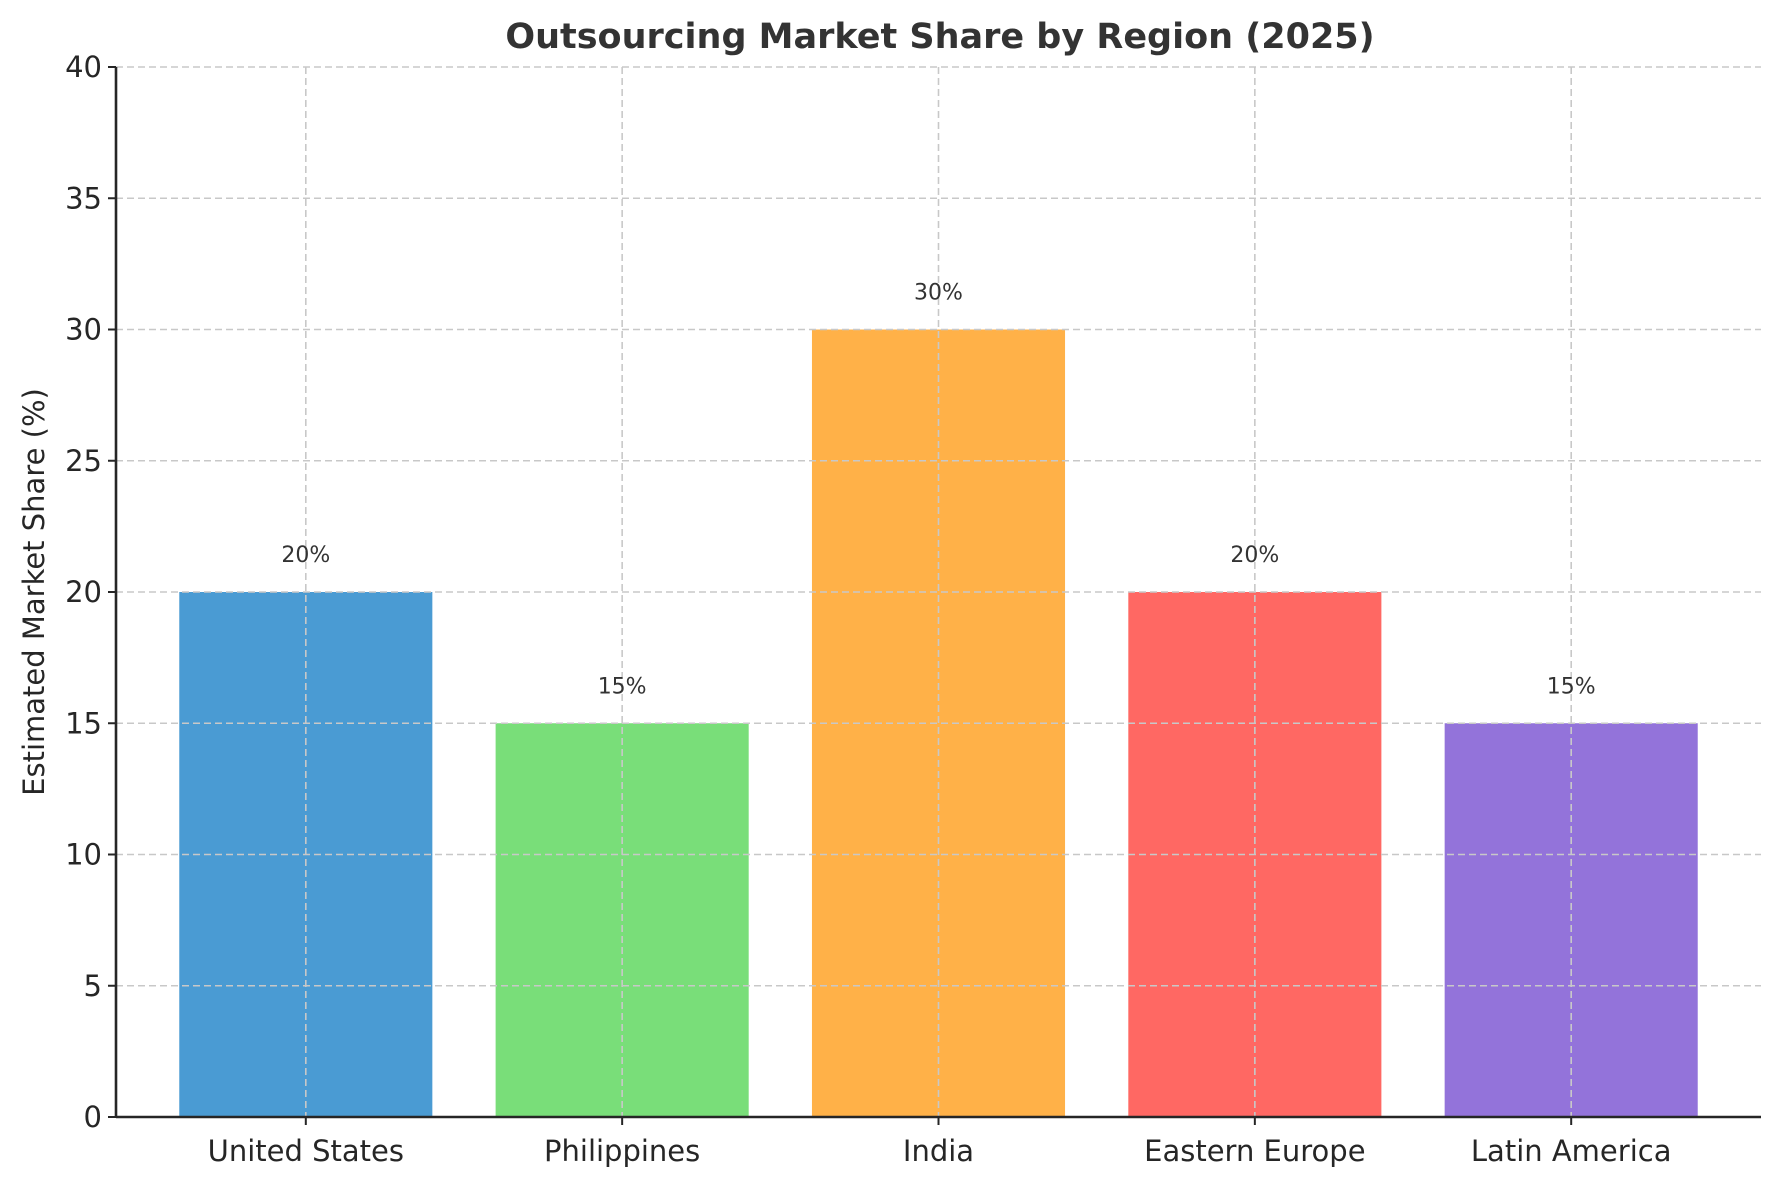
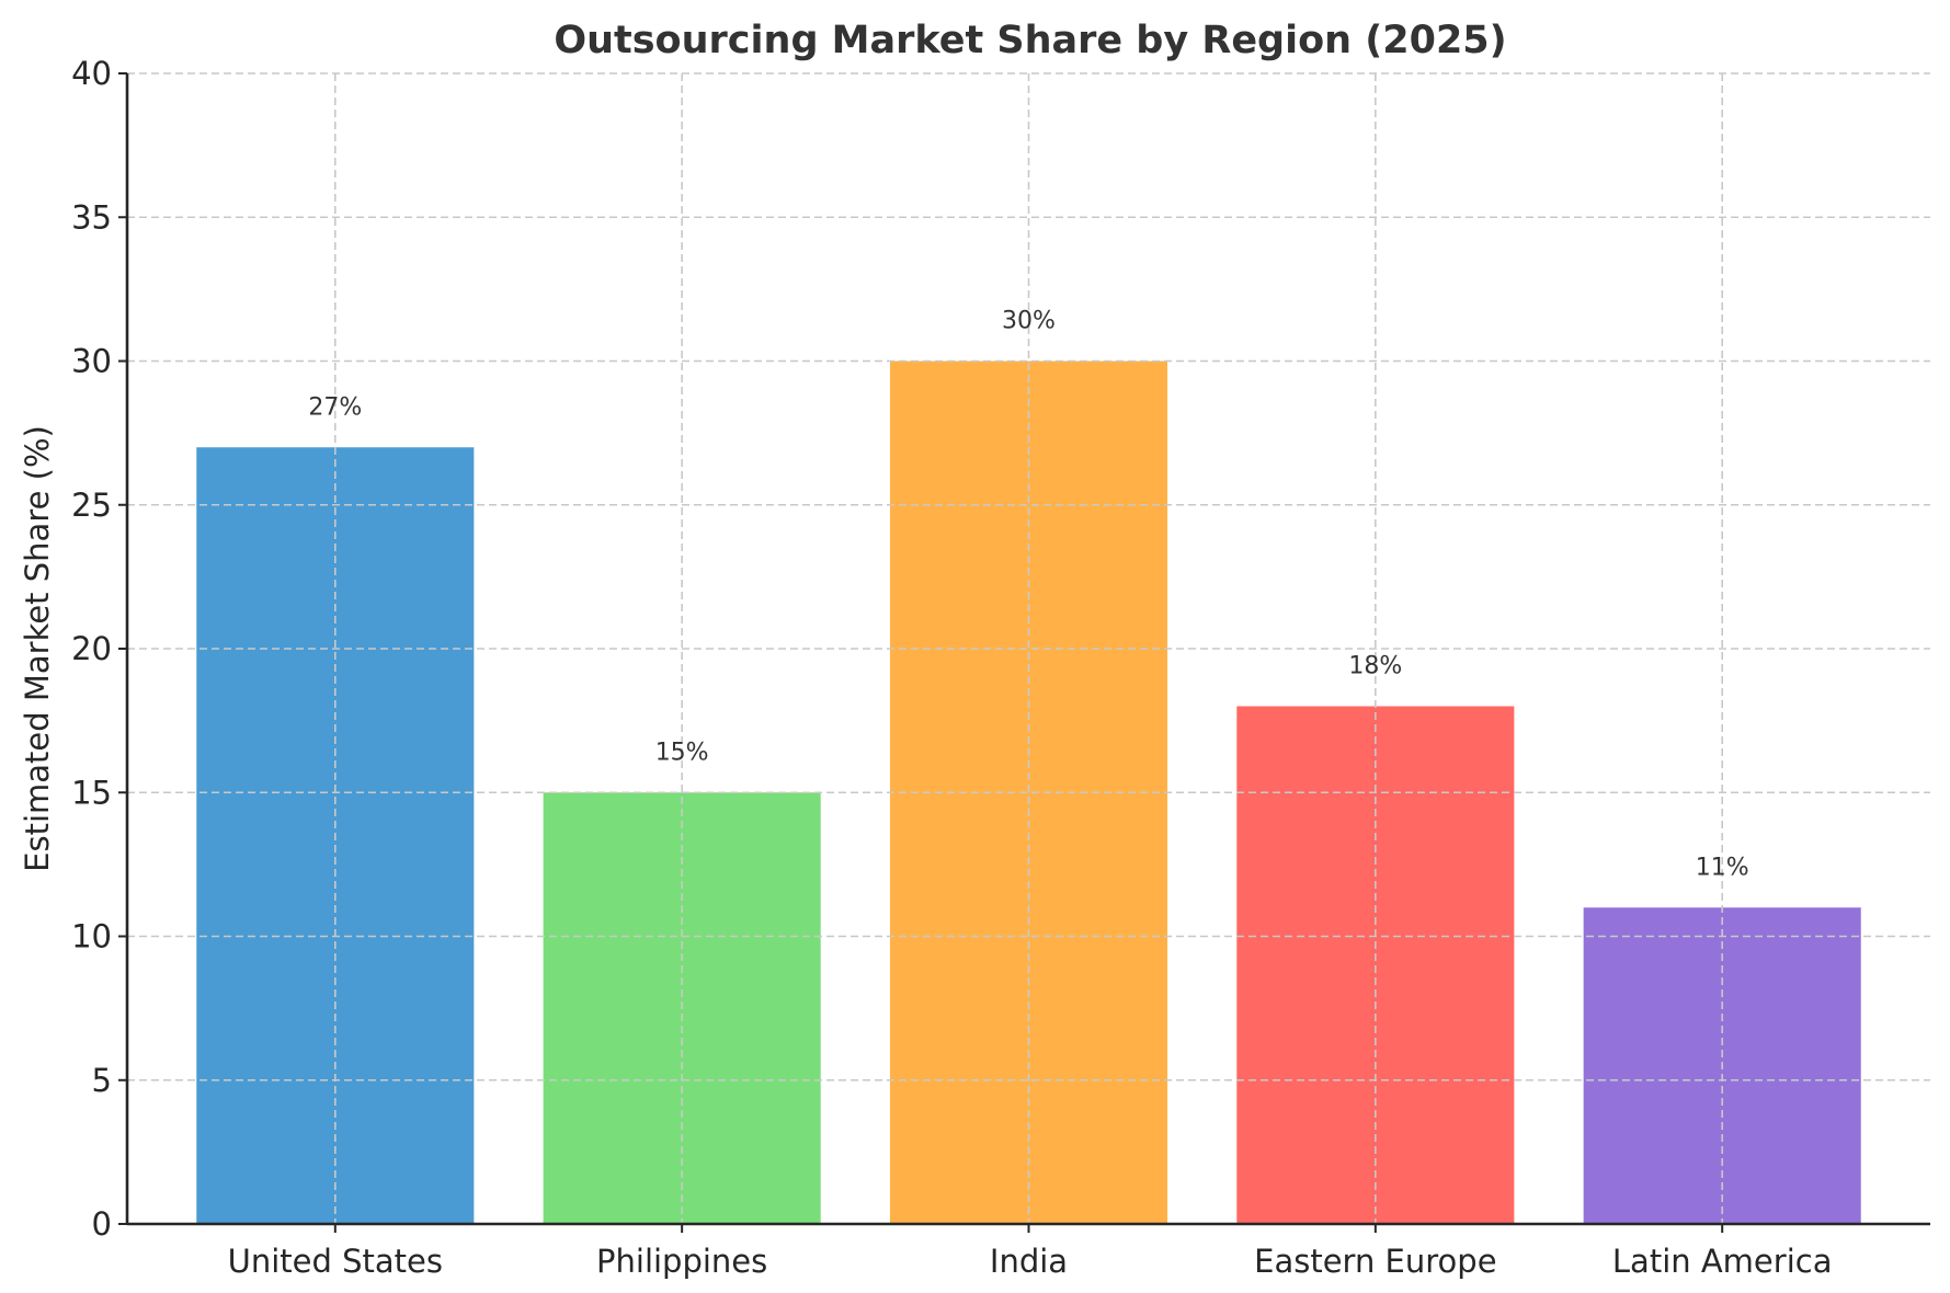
United States: 20% -> 27%
Eastern Europe: 20% -> 18%
Latin America: 15% -> 11%
